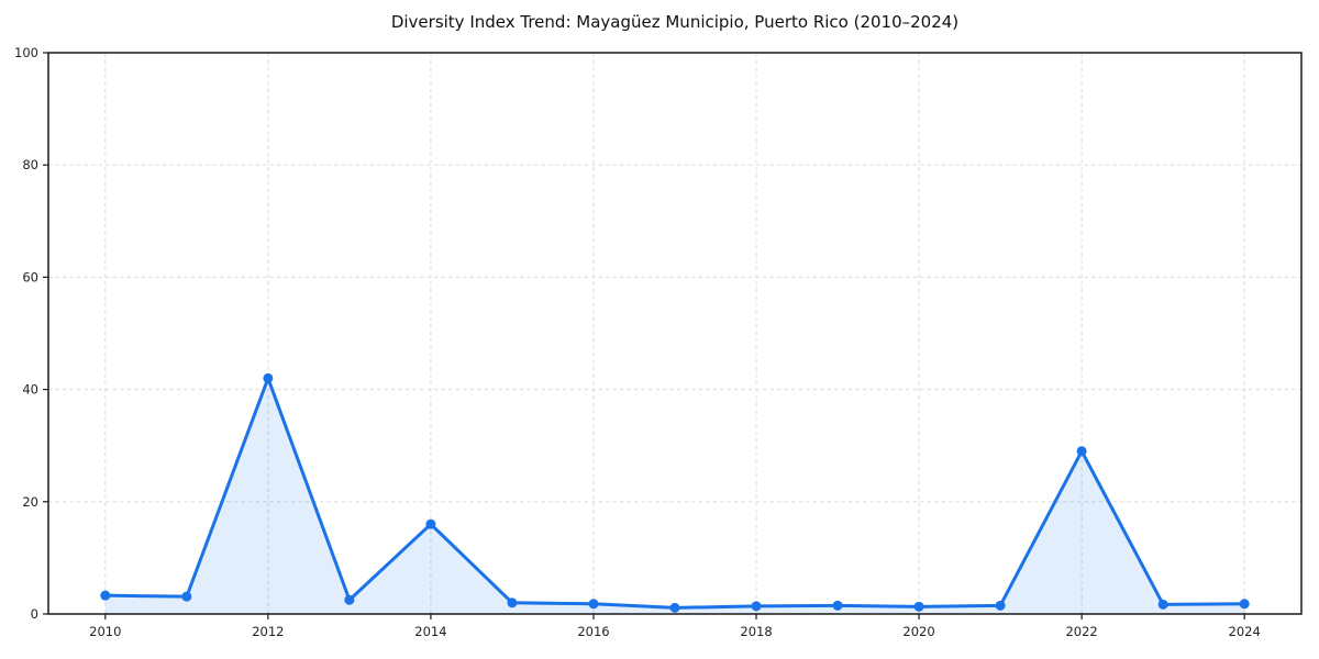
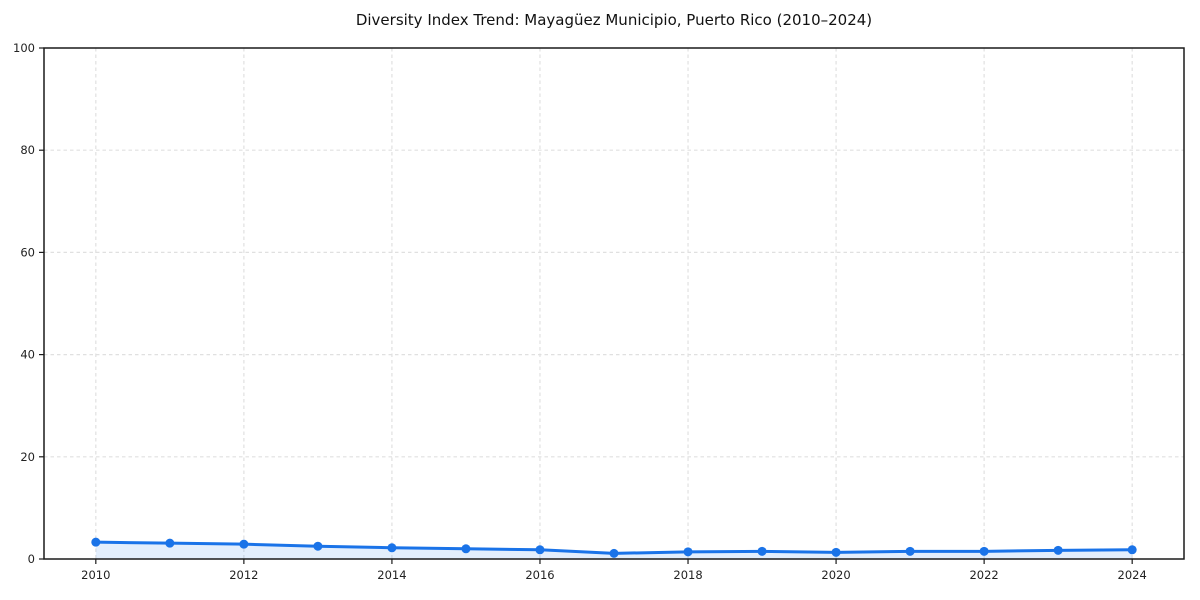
2012: 42 -> 3
2014: 16 -> 2
2022: 29 -> 2
